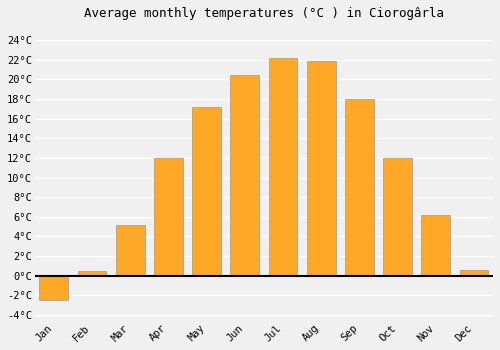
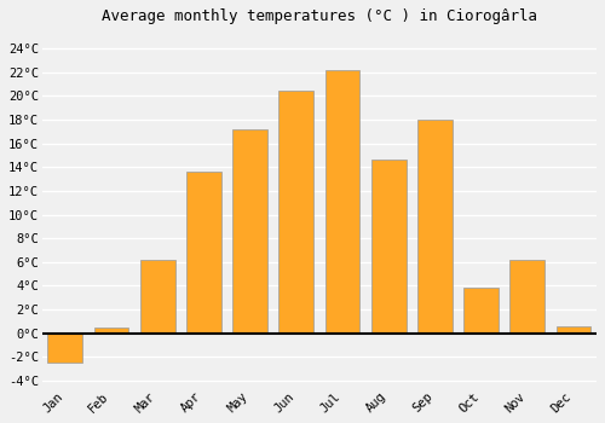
Mar: 5.2°C -> 6.2°C
Apr: 12.0°C -> 13.6°C
Aug: 21.9°C -> 14.6°C
Oct: 12.0°C -> 3.8°C
